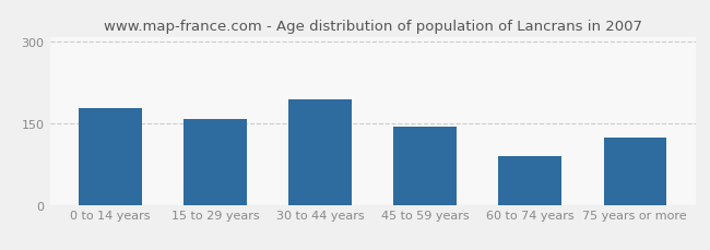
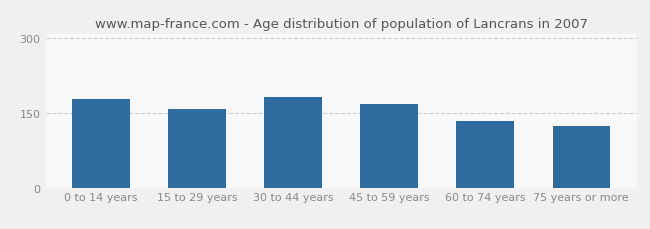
30 to 44 years: 195 -> 182
45 to 59 years: 145 -> 168
60 to 74 years: 90 -> 133
